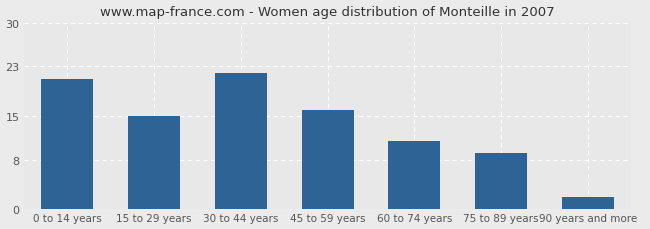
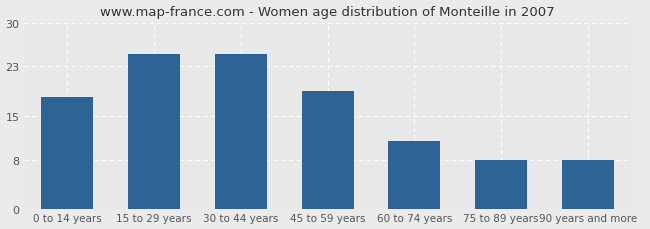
0 to 14 years: 21 -> 18
15 to 29 years: 15 -> 25
30 to 44 years: 22 -> 25
45 to 59 years: 16 -> 19
75 to 89 years: 9 -> 8
90 years and more: 2 -> 8
